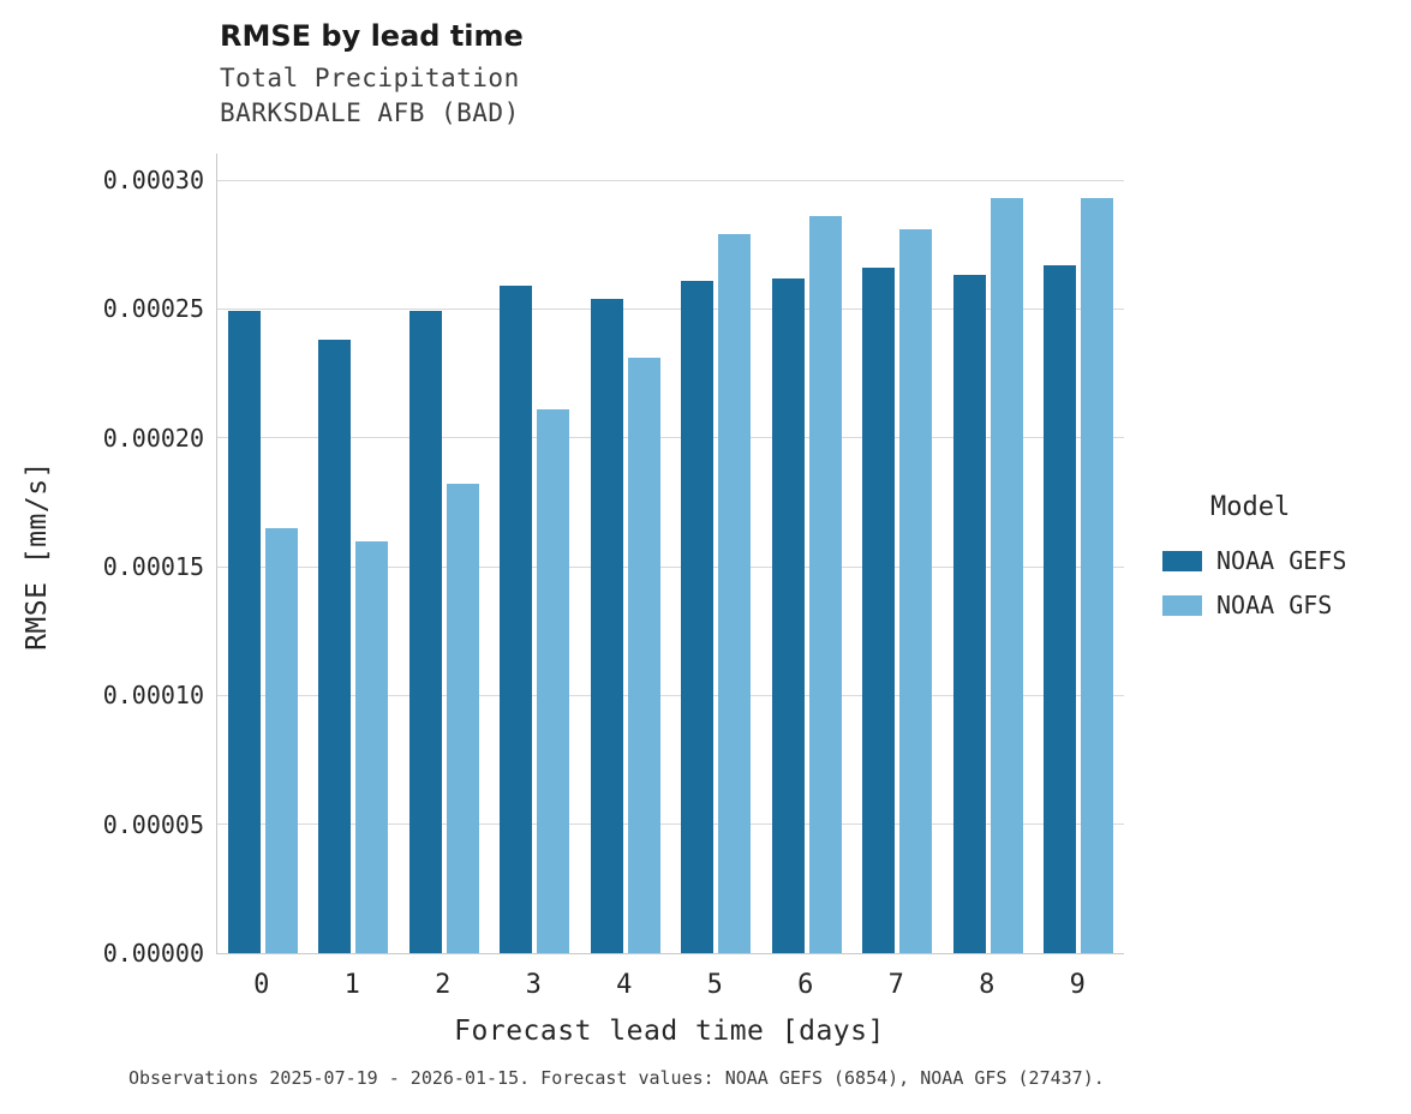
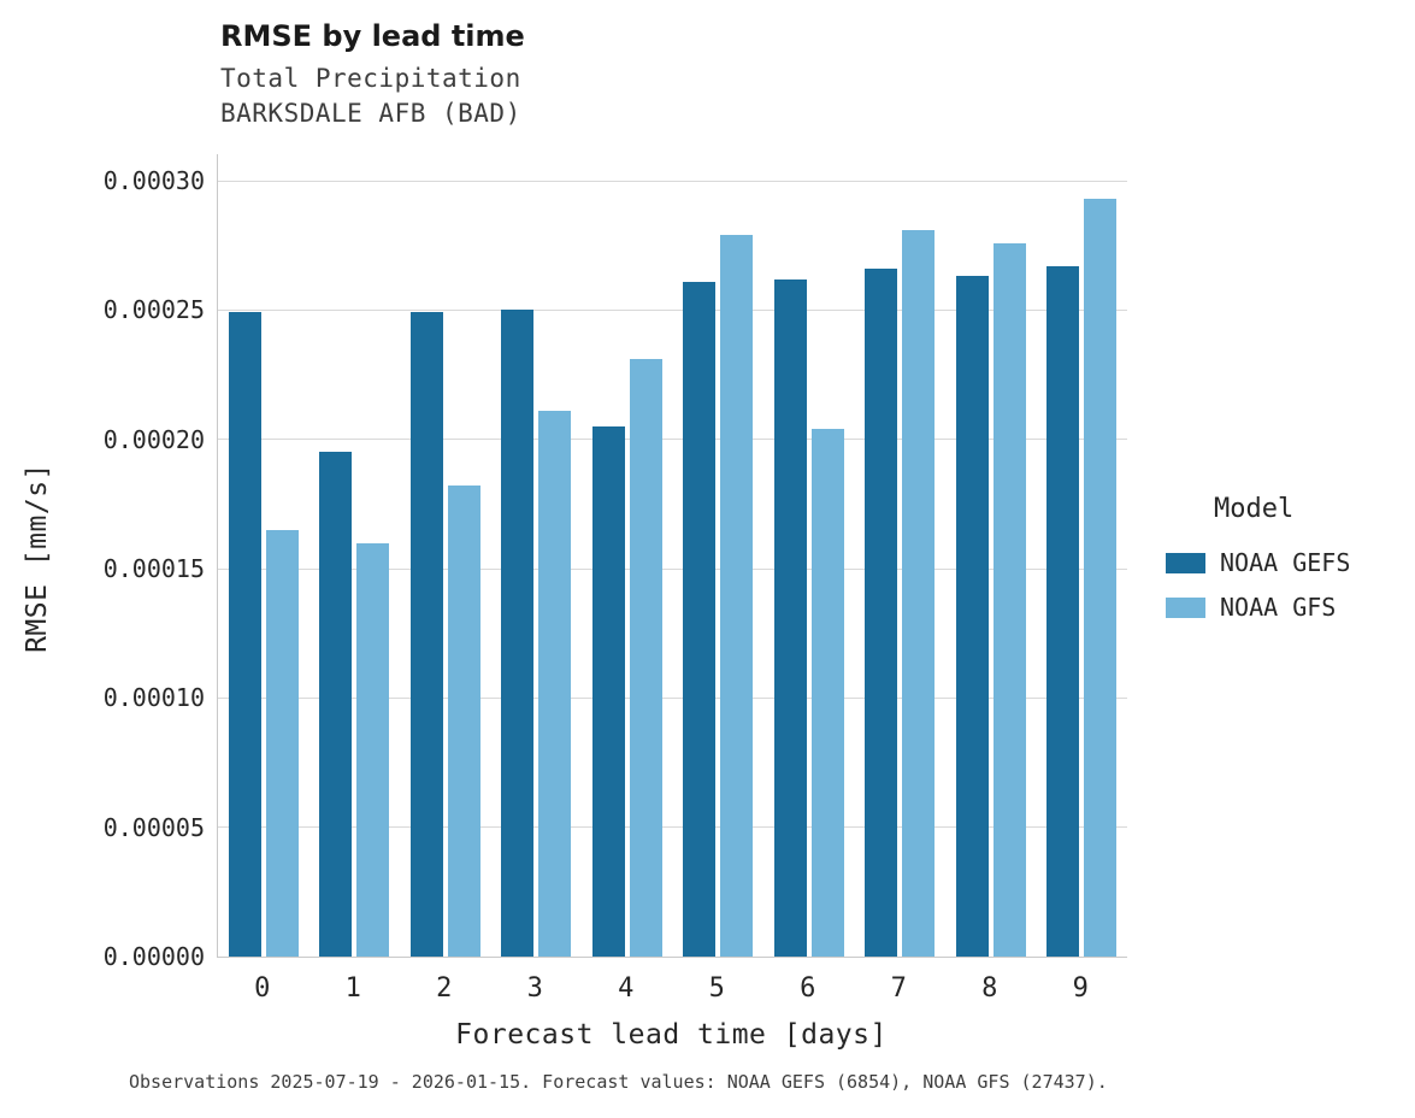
NOAA GEFS/1: 0.000238 -> 0.000195
NOAA GEFS/3: 0.000259 -> 0.000250
NOAA GEFS/4: 0.000254 -> 0.000205
NOAA GFS/6: 0.000286 -> 0.000204
NOAA GFS/8: 0.000293 -> 0.000276
